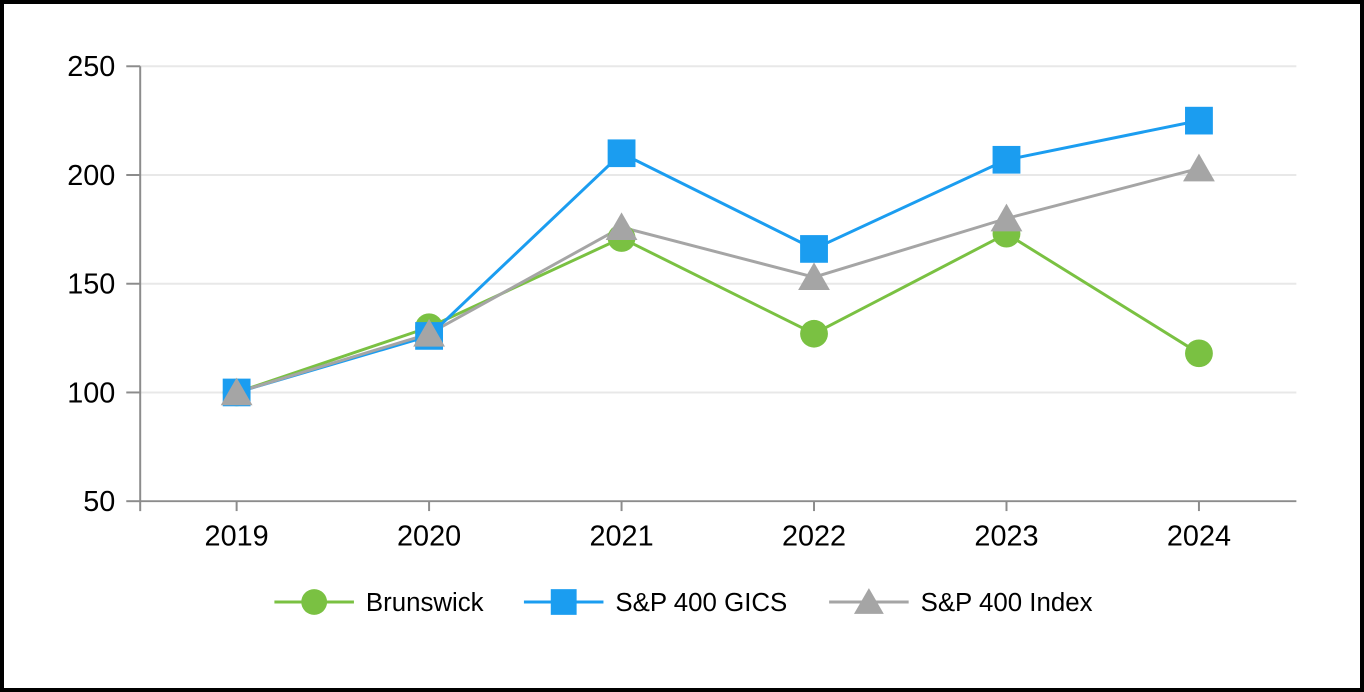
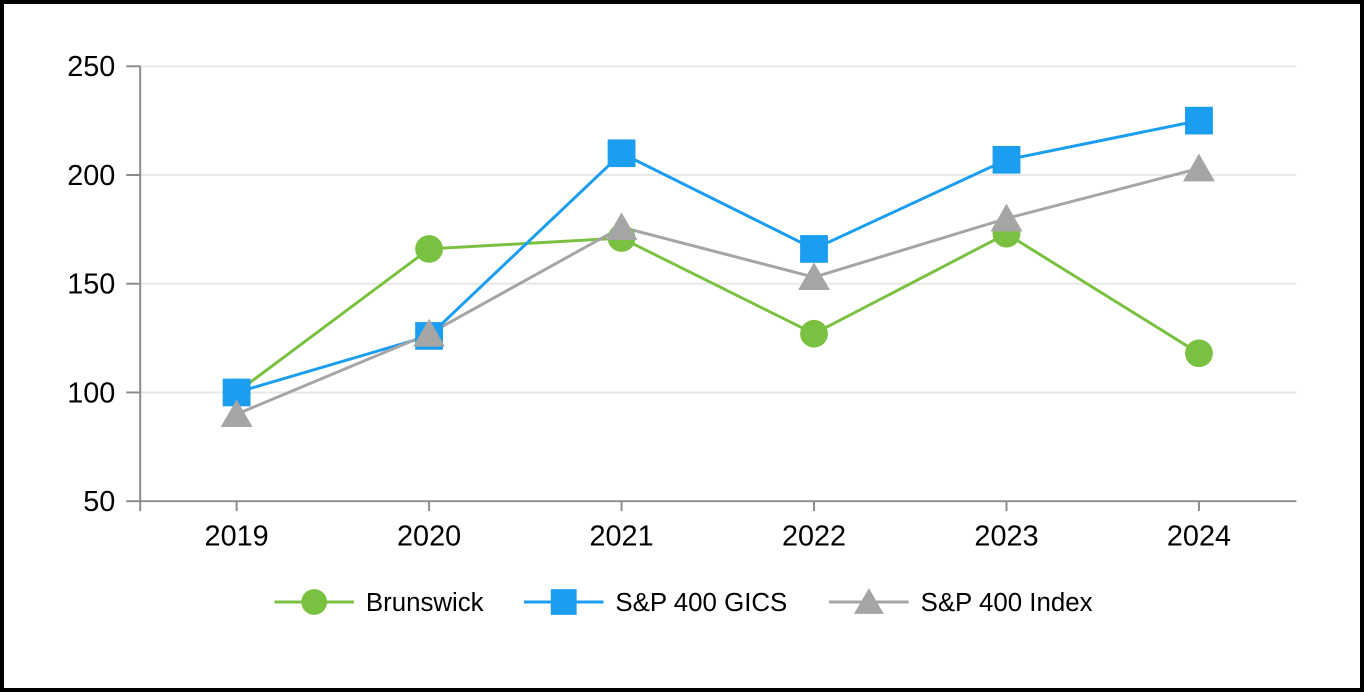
S&P 400 Index/2019: 100 -> 90
Brunswick/2020: 130 -> 166
